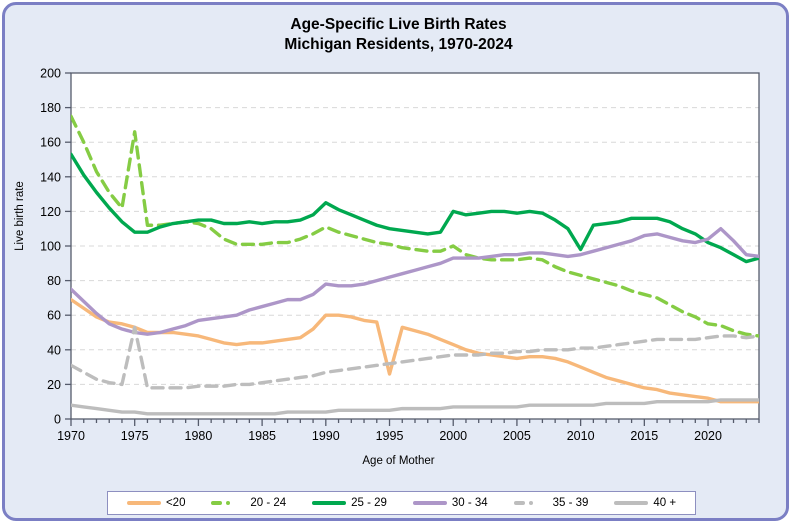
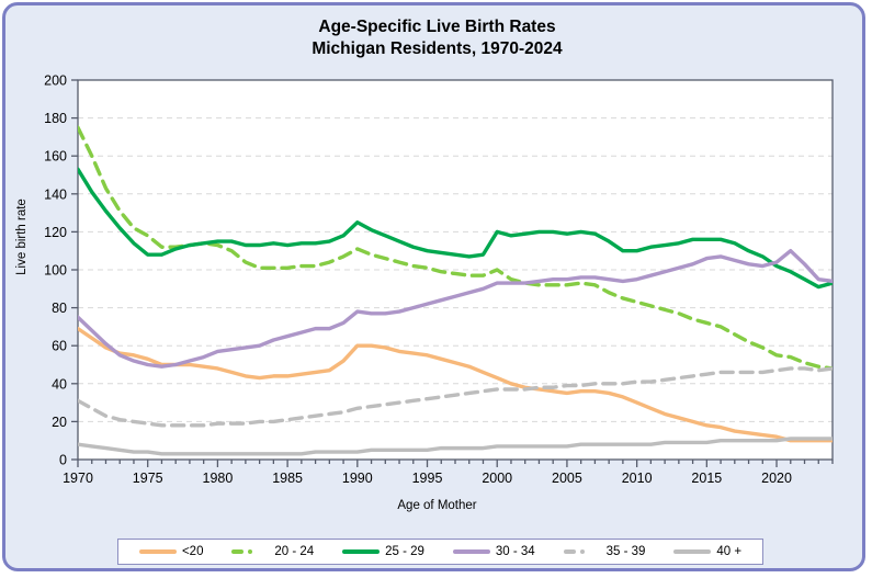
20 - 24/1975: 166 -> 118
35 - 39/1975: 53 -> 19
<20/1995: 26 -> 55
25 - 29/2010: 98 -> 110
